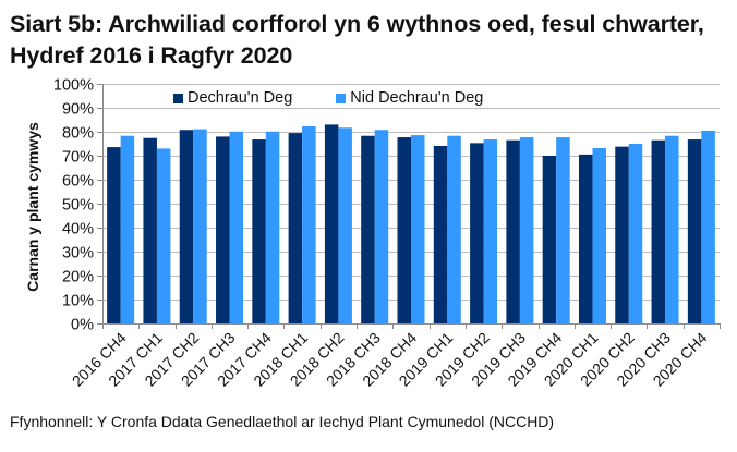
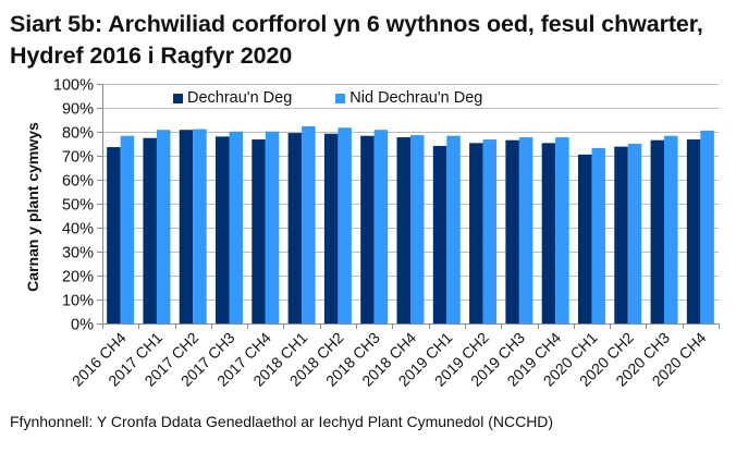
Nid Dechrau'n Deg/2017 CH1: 73% -> 81%
Dechrau'n Deg/2018 CH2: 83% -> 79%
Dechrau'n Deg/2019 CH4: 70% -> 75%
